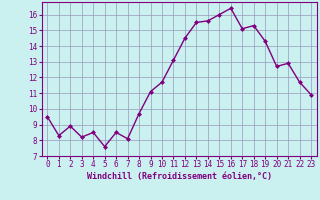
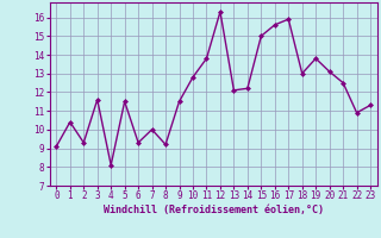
0: 9.5 -> 9.1
1: 8.3 -> 10.4
2: 8.9 -> 9.3
3: 8.2 -> 11.6
4: 8.5 -> 8.1
5: 7.6 -> 11.5
6: 8.5 -> 9.3
7: 8.1 -> 10.0
8: 9.7 -> 9.2
9: 11.1 -> 11.5
10: 11.7 -> 12.8
11: 13.1 -> 13.8
12: 14.5 -> 16.3
13: 15.5 -> 12.1
14: 15.6 -> 12.2
15: 16.0 -> 15.0
16: 16.4 -> 15.6
17: 15.1 -> 15.9
18: 15.3 -> 13.0
19: 14.3 -> 13.8
20: 12.7 -> 13.1
21: 12.9 -> 12.5
22: 11.7 -> 10.9
23: 10.9 -> 11.3
